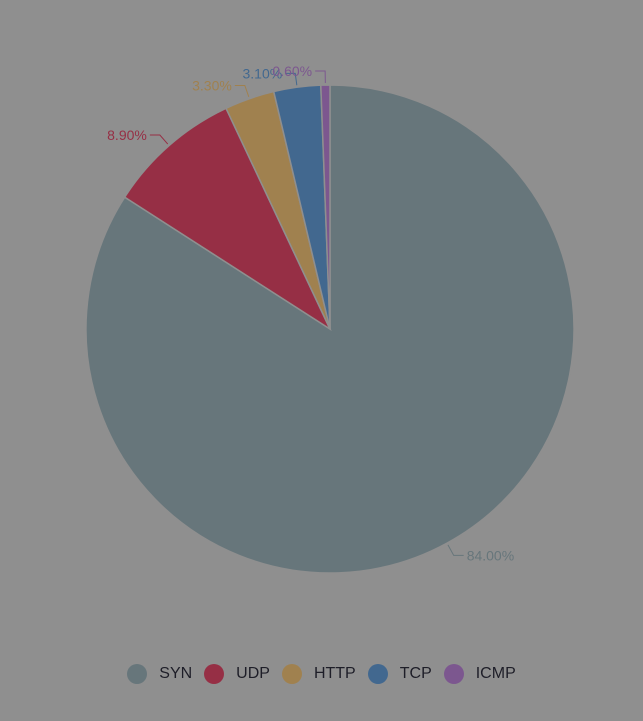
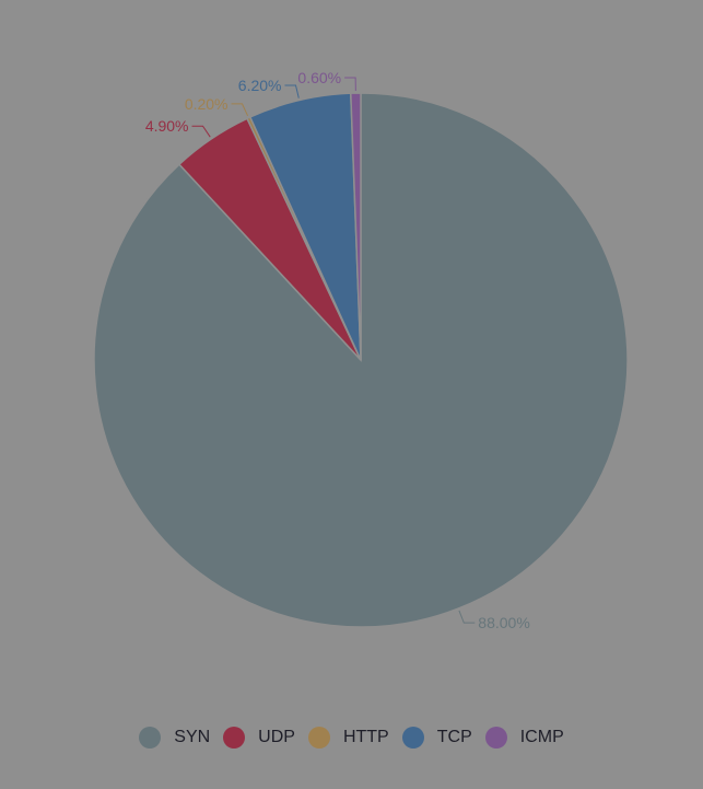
SYN: 84.00% -> 88.00%
UDP: 8.90% -> 4.90%
HTTP: 3.30% -> 0.20%
TCP: 3.10% -> 6.20%
